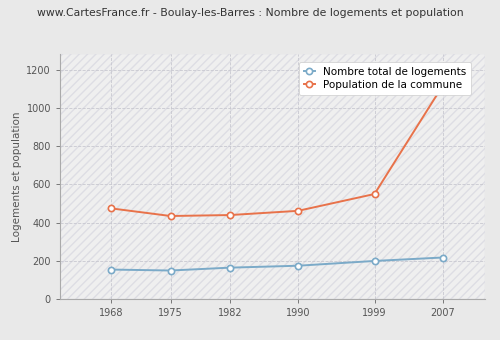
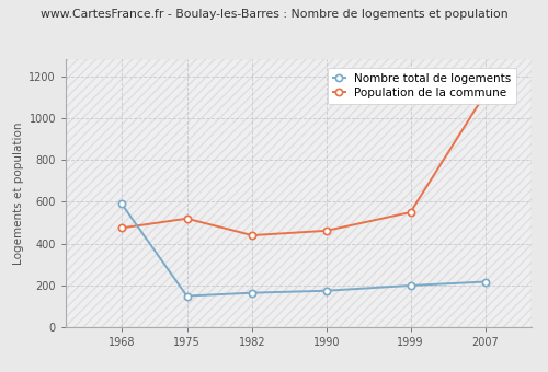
Nombre total de logements/1968: 160 -> 590
Population de la commune/1975: 440 -> 520
